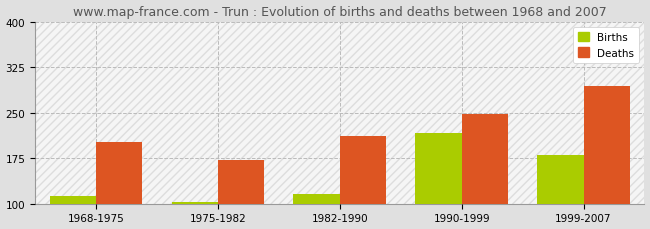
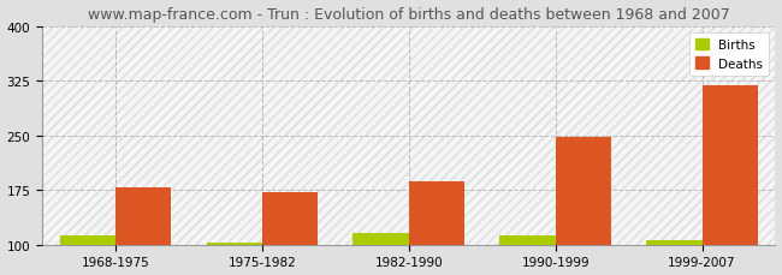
Deaths/1968-1975: 202 -> 178
Deaths/1982-1990: 212 -> 187
Births/1990-1999: 216 -> 112
Births/1999-2007: 180 -> 106
Deaths/1999-2007: 294 -> 319
